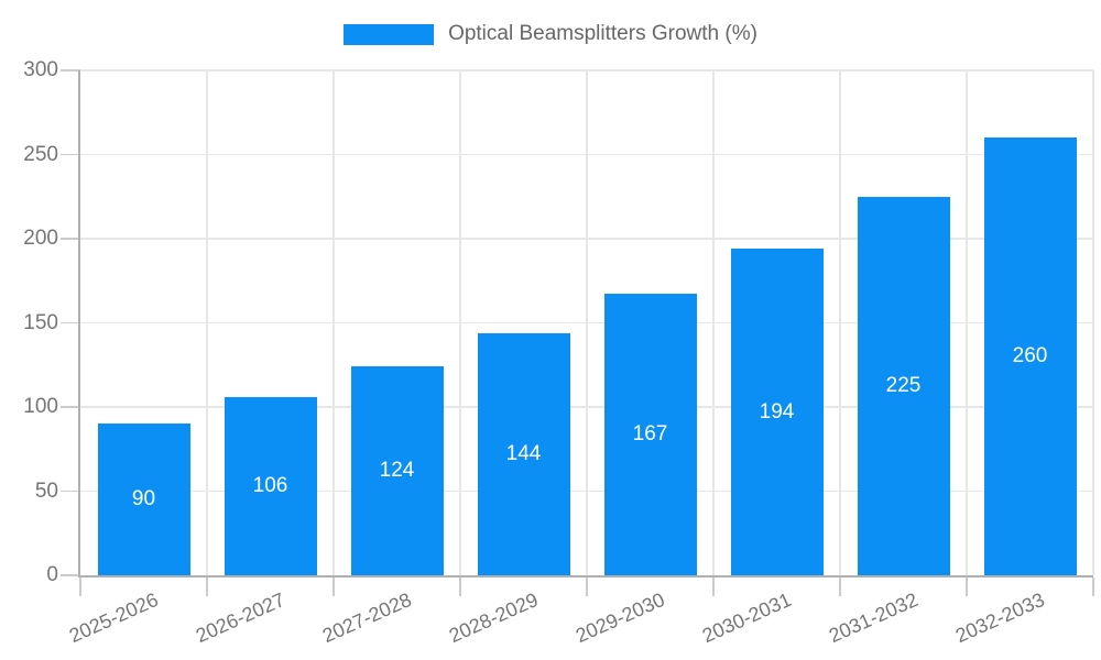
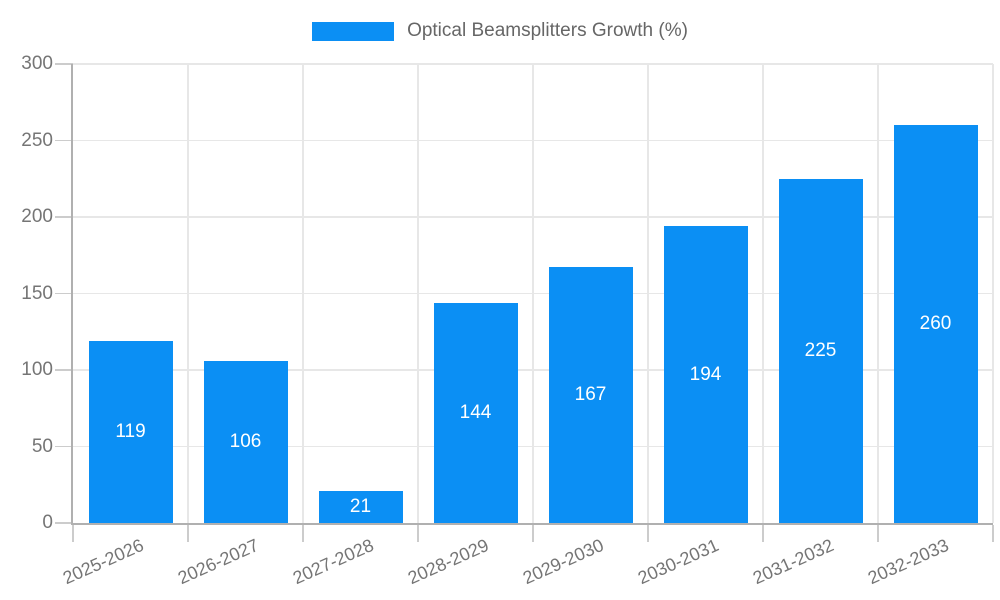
2025-2026: 90 -> 119
2027-2028: 124 -> 21
